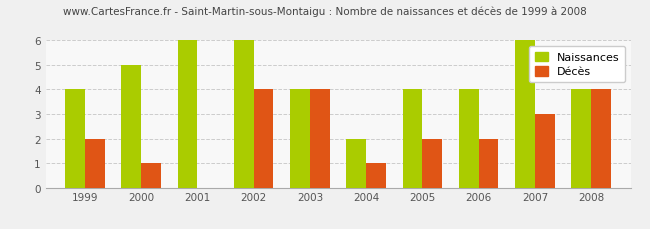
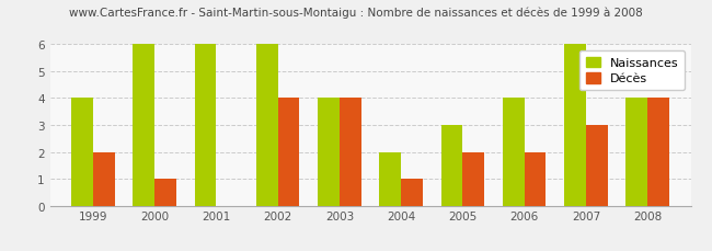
Naissances/2000: 5 -> 6
Naissances/2005: 4 -> 3
